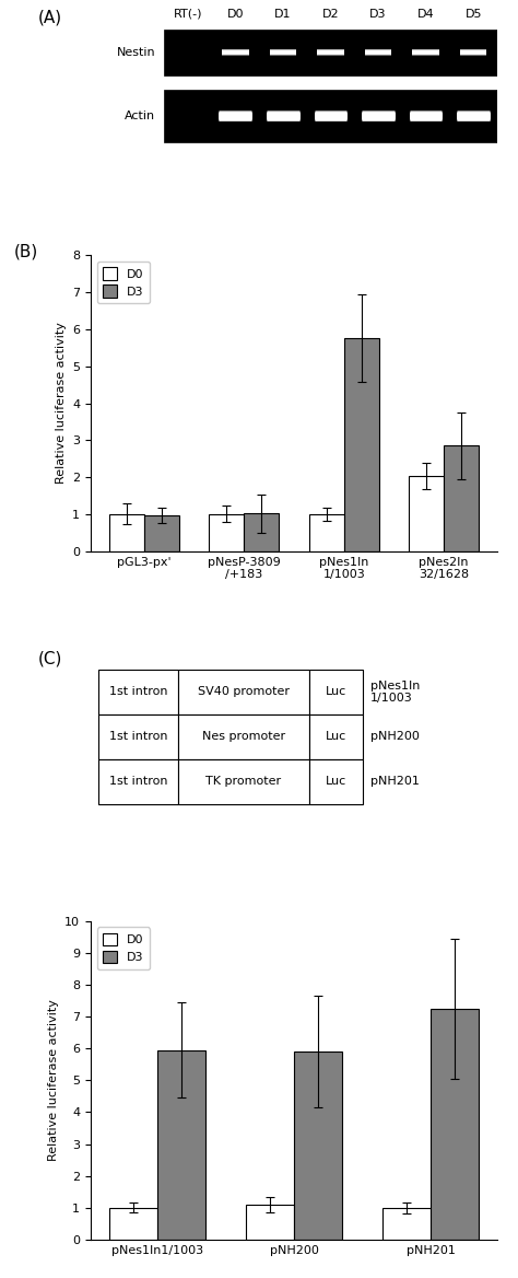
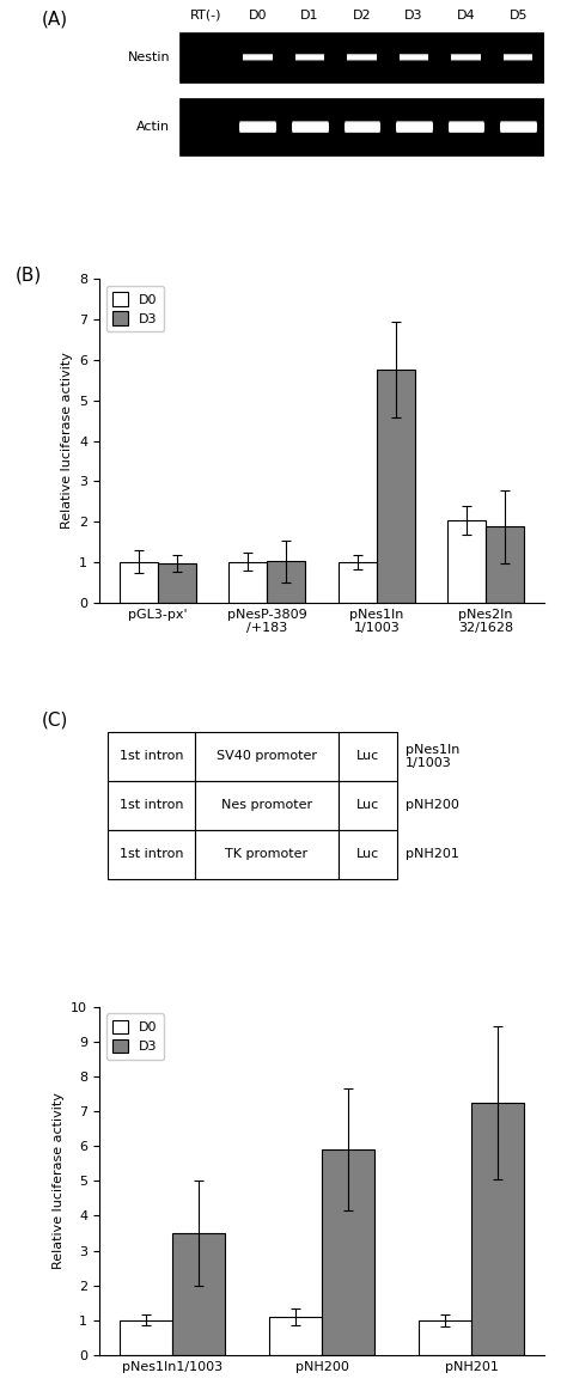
D3/pNes2In 32/1628: 2.85 -> 1.88
D3/pNes1In1/1003: 5.95 -> 3.50
